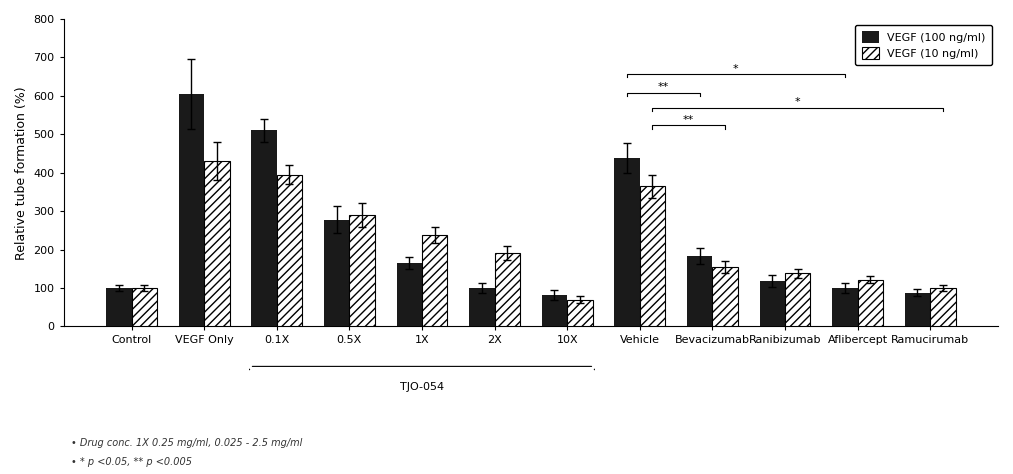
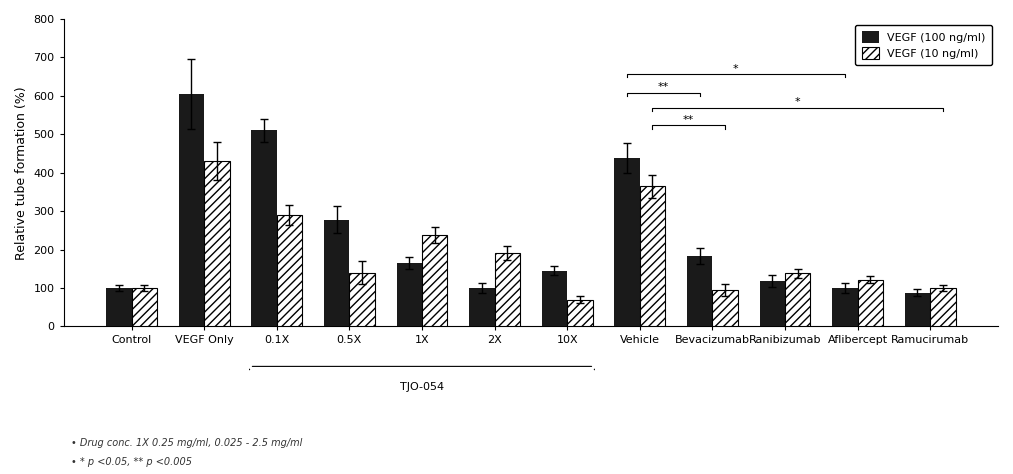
VEGF (10 ng/ml)/0.1X: 395 -> 290
VEGF (10 ng/ml)/0.5X: 290 -> 140
VEGF (100 ng/ml)/10X: 82 -> 145
VEGF (10 ng/ml)/Bevacizumab: 155 -> 95
